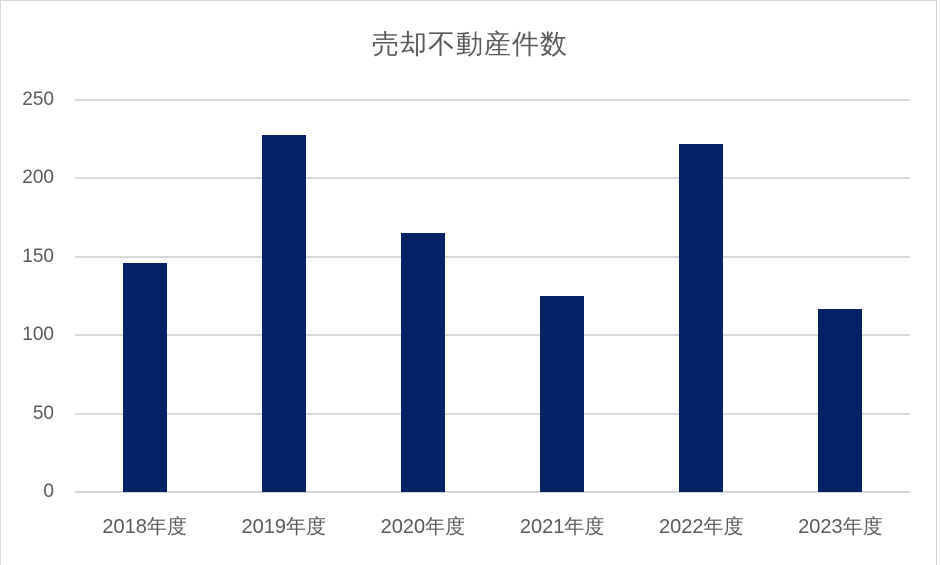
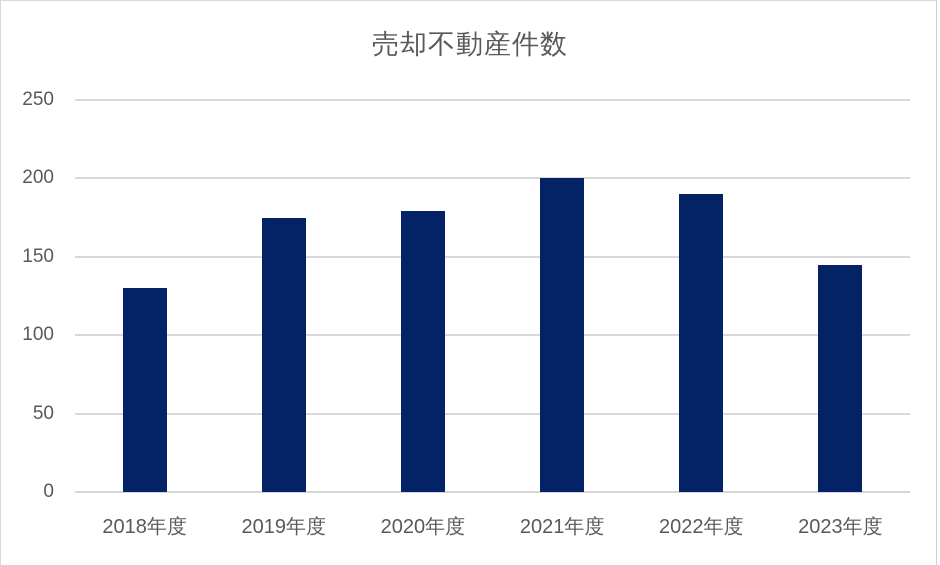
2018年度: 146 -> 130
2019年度: 228 -> 175
2020年度: 165 -> 179
2021年度: 125 -> 200
2022年度: 222 -> 190
2023年度: 117 -> 145
